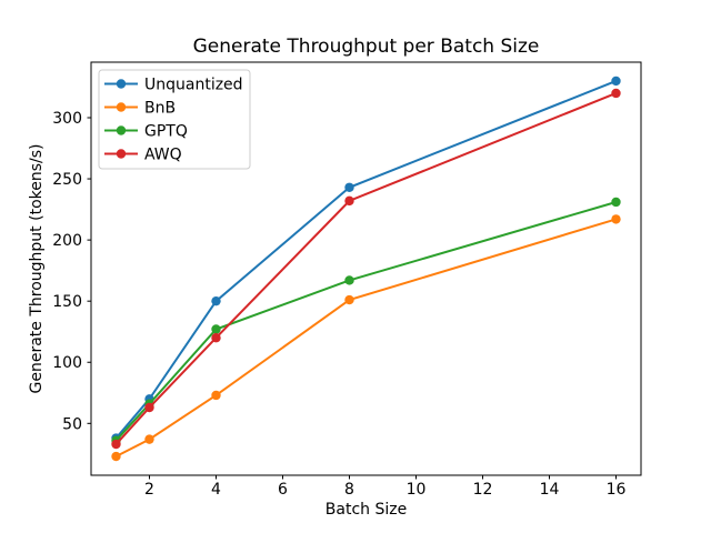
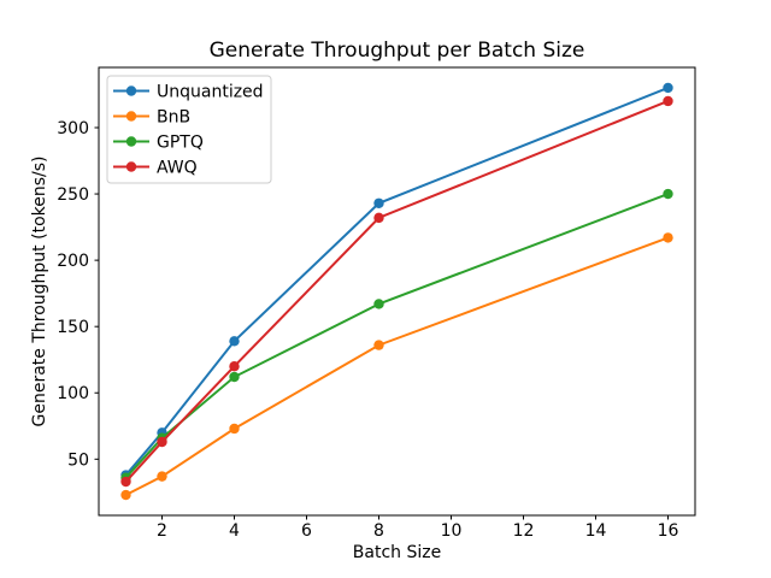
Unquantized/4: 150 -> 139
GPTQ/4: 127 -> 112
BnB/8: 151 -> 136
GPTQ/16: 231 -> 250
